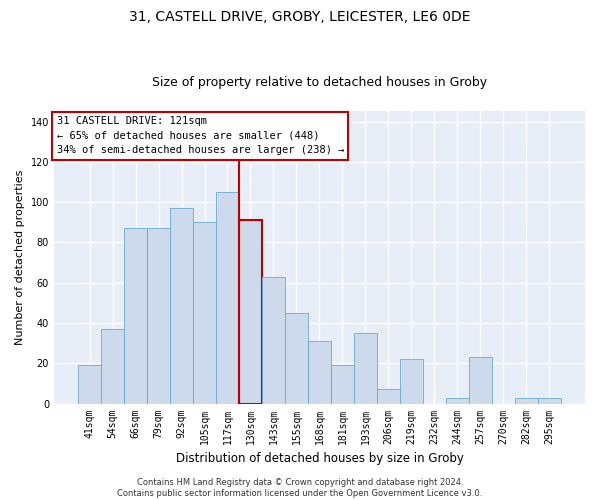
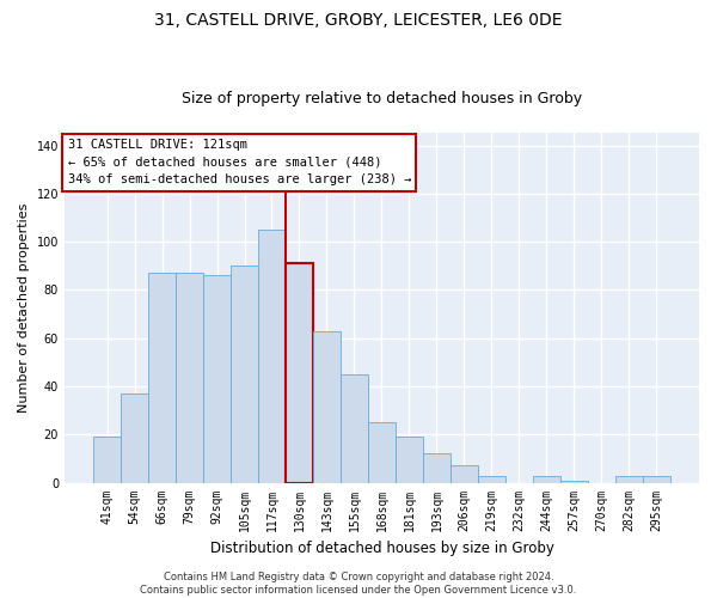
92sqm: 97 -> 86
168sqm: 31 -> 25
193sqm: 35 -> 12
219sqm: 22 -> 3
257sqm: 23 -> 1
